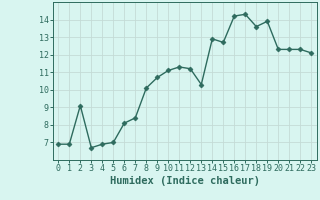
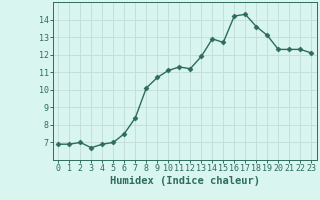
2: 9.1 -> 7.0
6: 8.1 -> 7.5
13: 10.3 -> 11.9
19: 13.9 -> 13.1
